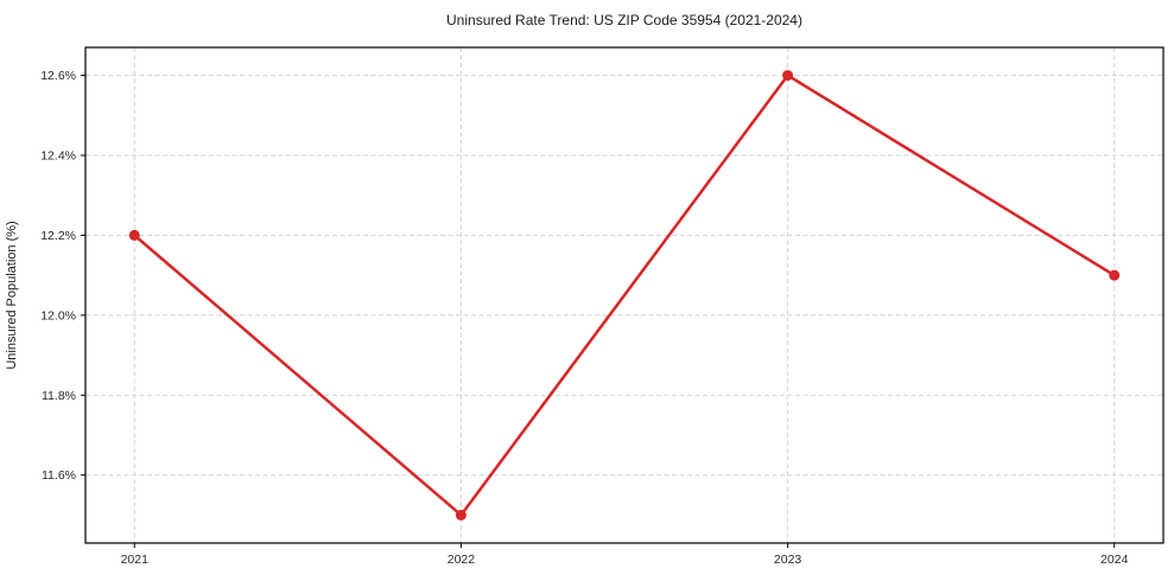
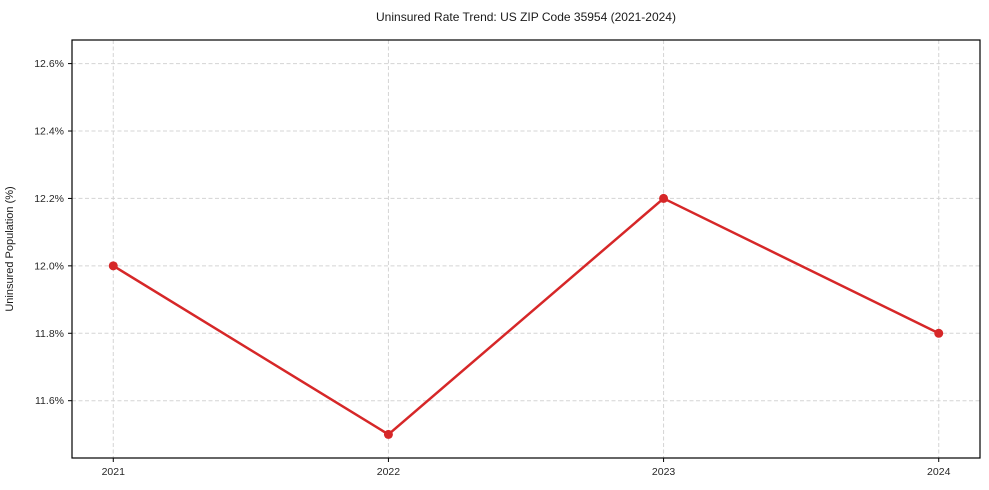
2021: 12.2% -> 12.0%
2023: 12.6% -> 12.2%
2024: 12.1% -> 11.8%
